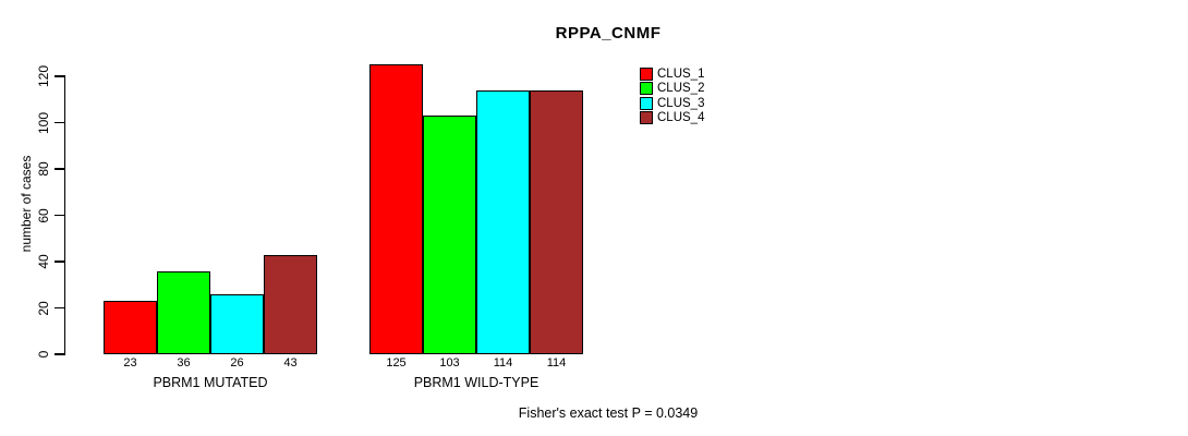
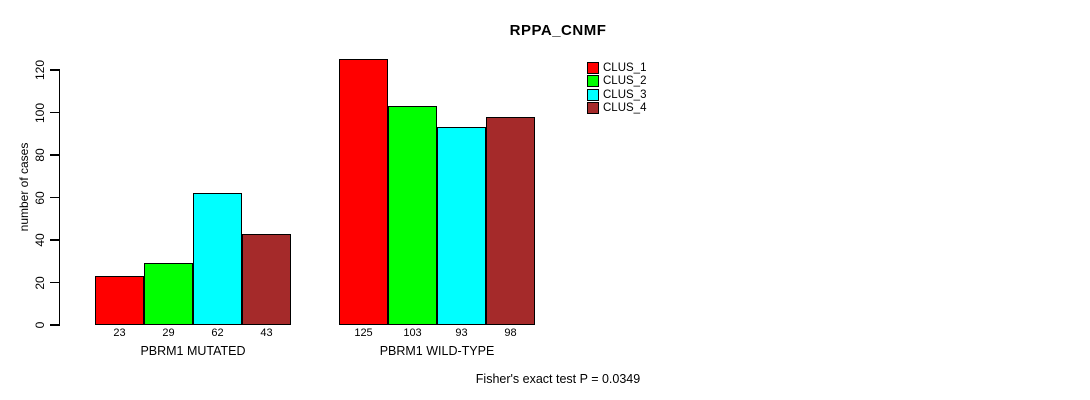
CLUS_2/PBRM1 MUTATED: 36 -> 29
CLUS_3/PBRM1 MUTATED: 26 -> 62
CLUS_3/PBRM1 WILD-TYPE: 114 -> 93
CLUS_4/PBRM1 WILD-TYPE: 114 -> 98
